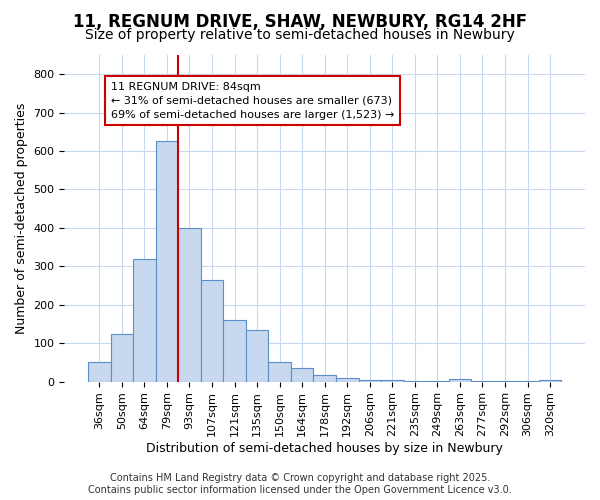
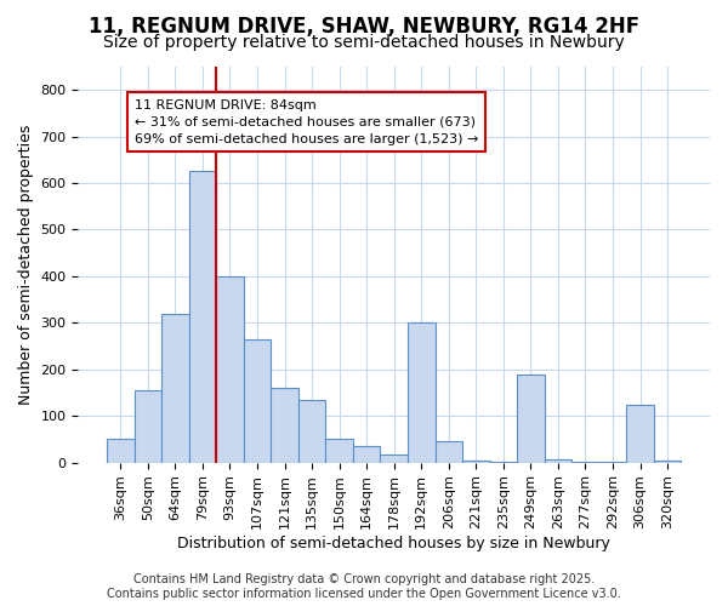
50sqm: 125 -> 155
192sqm: 10 -> 300
206sqm: 4 -> 45
249sqm: 1 -> 190
306sqm: 1 -> 125
